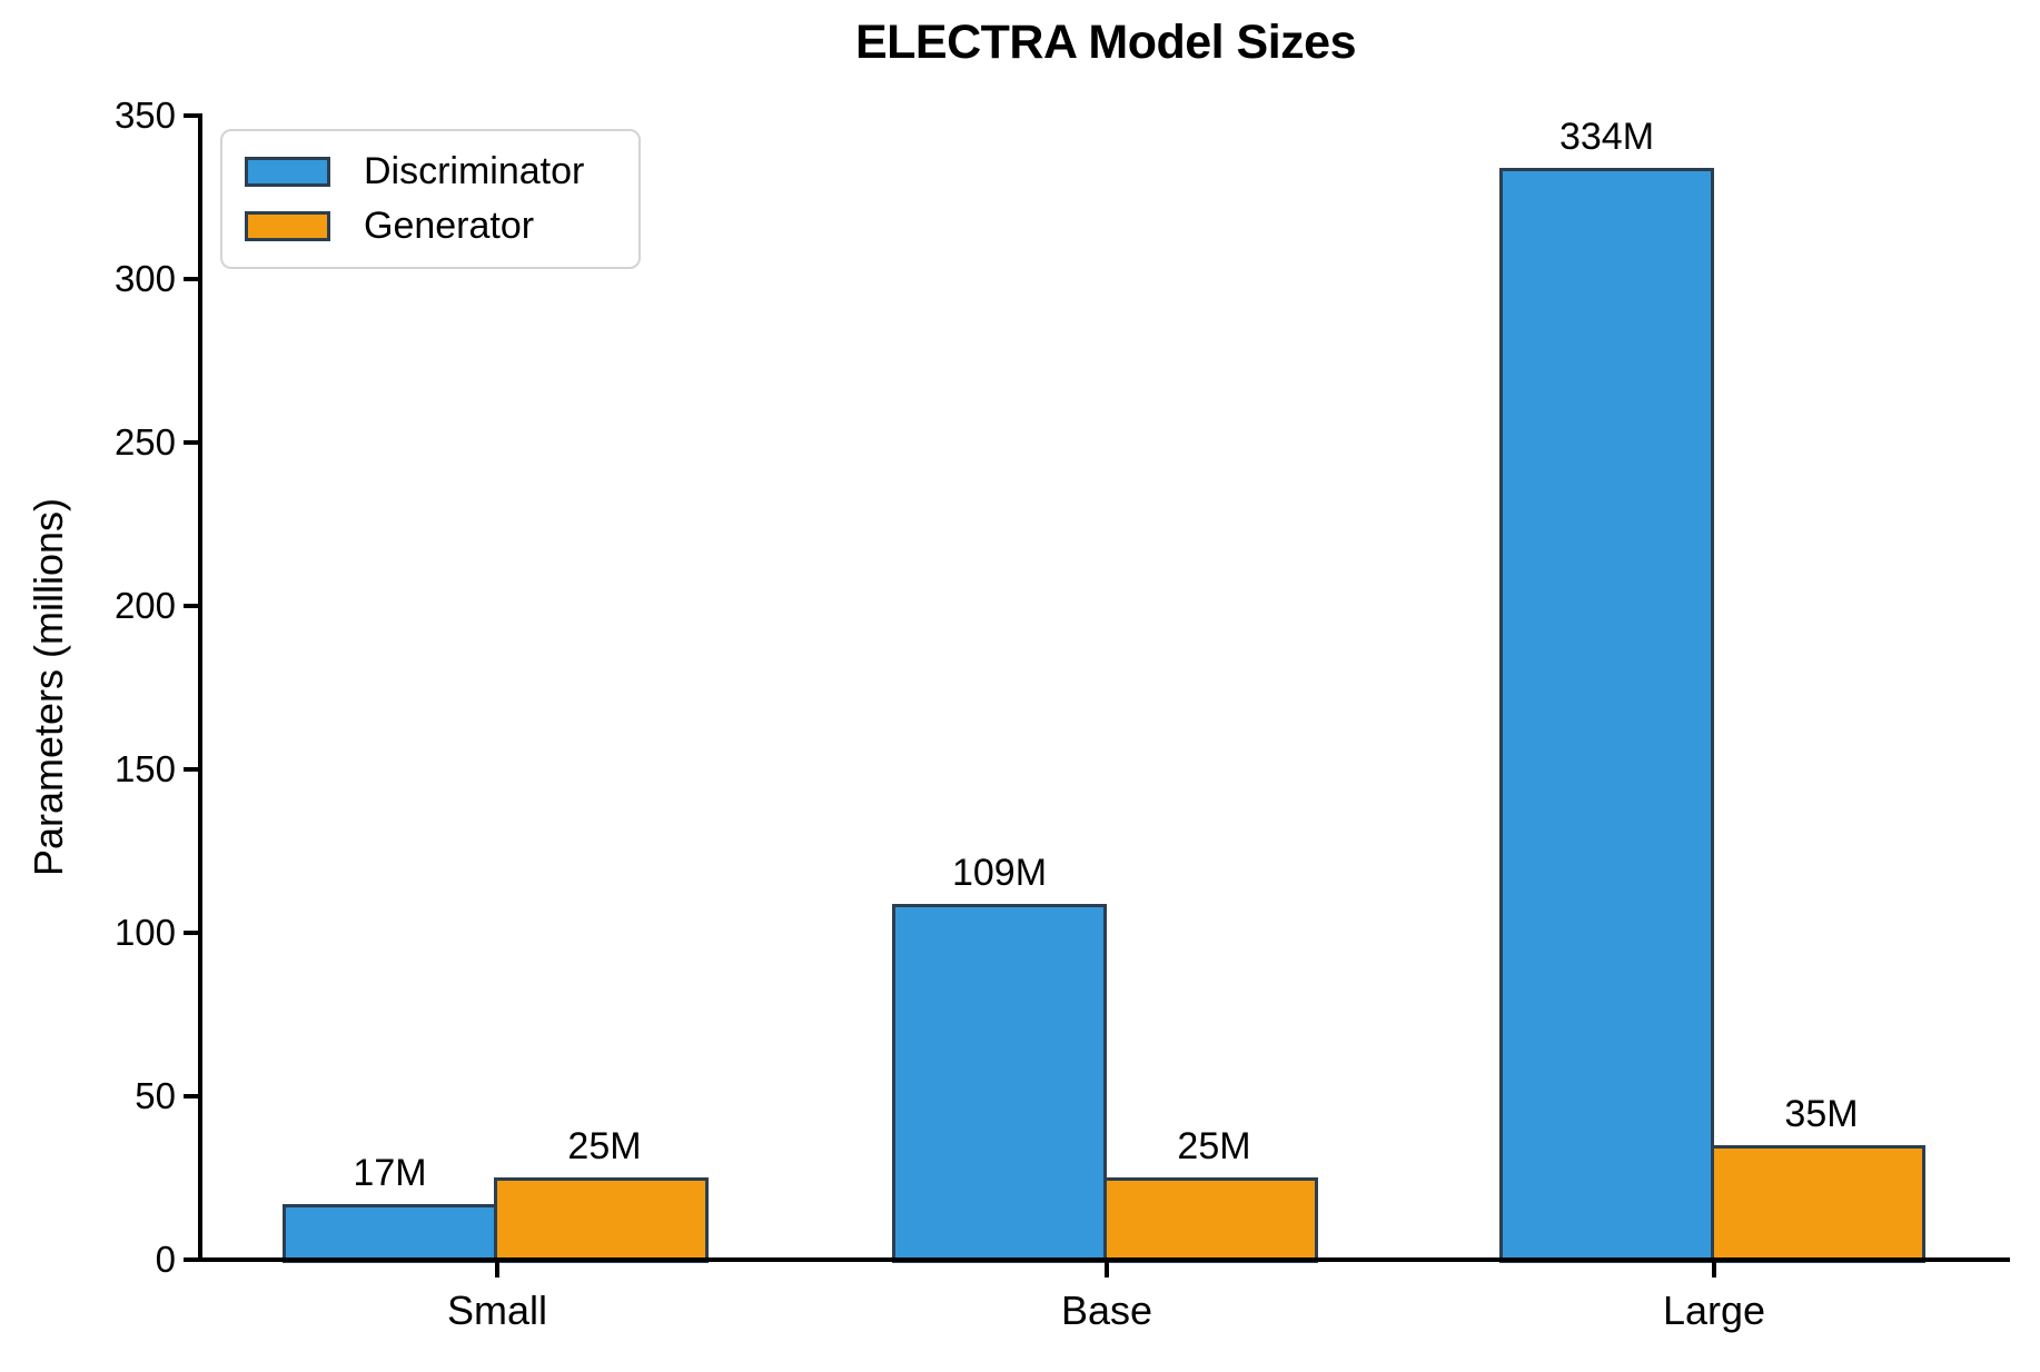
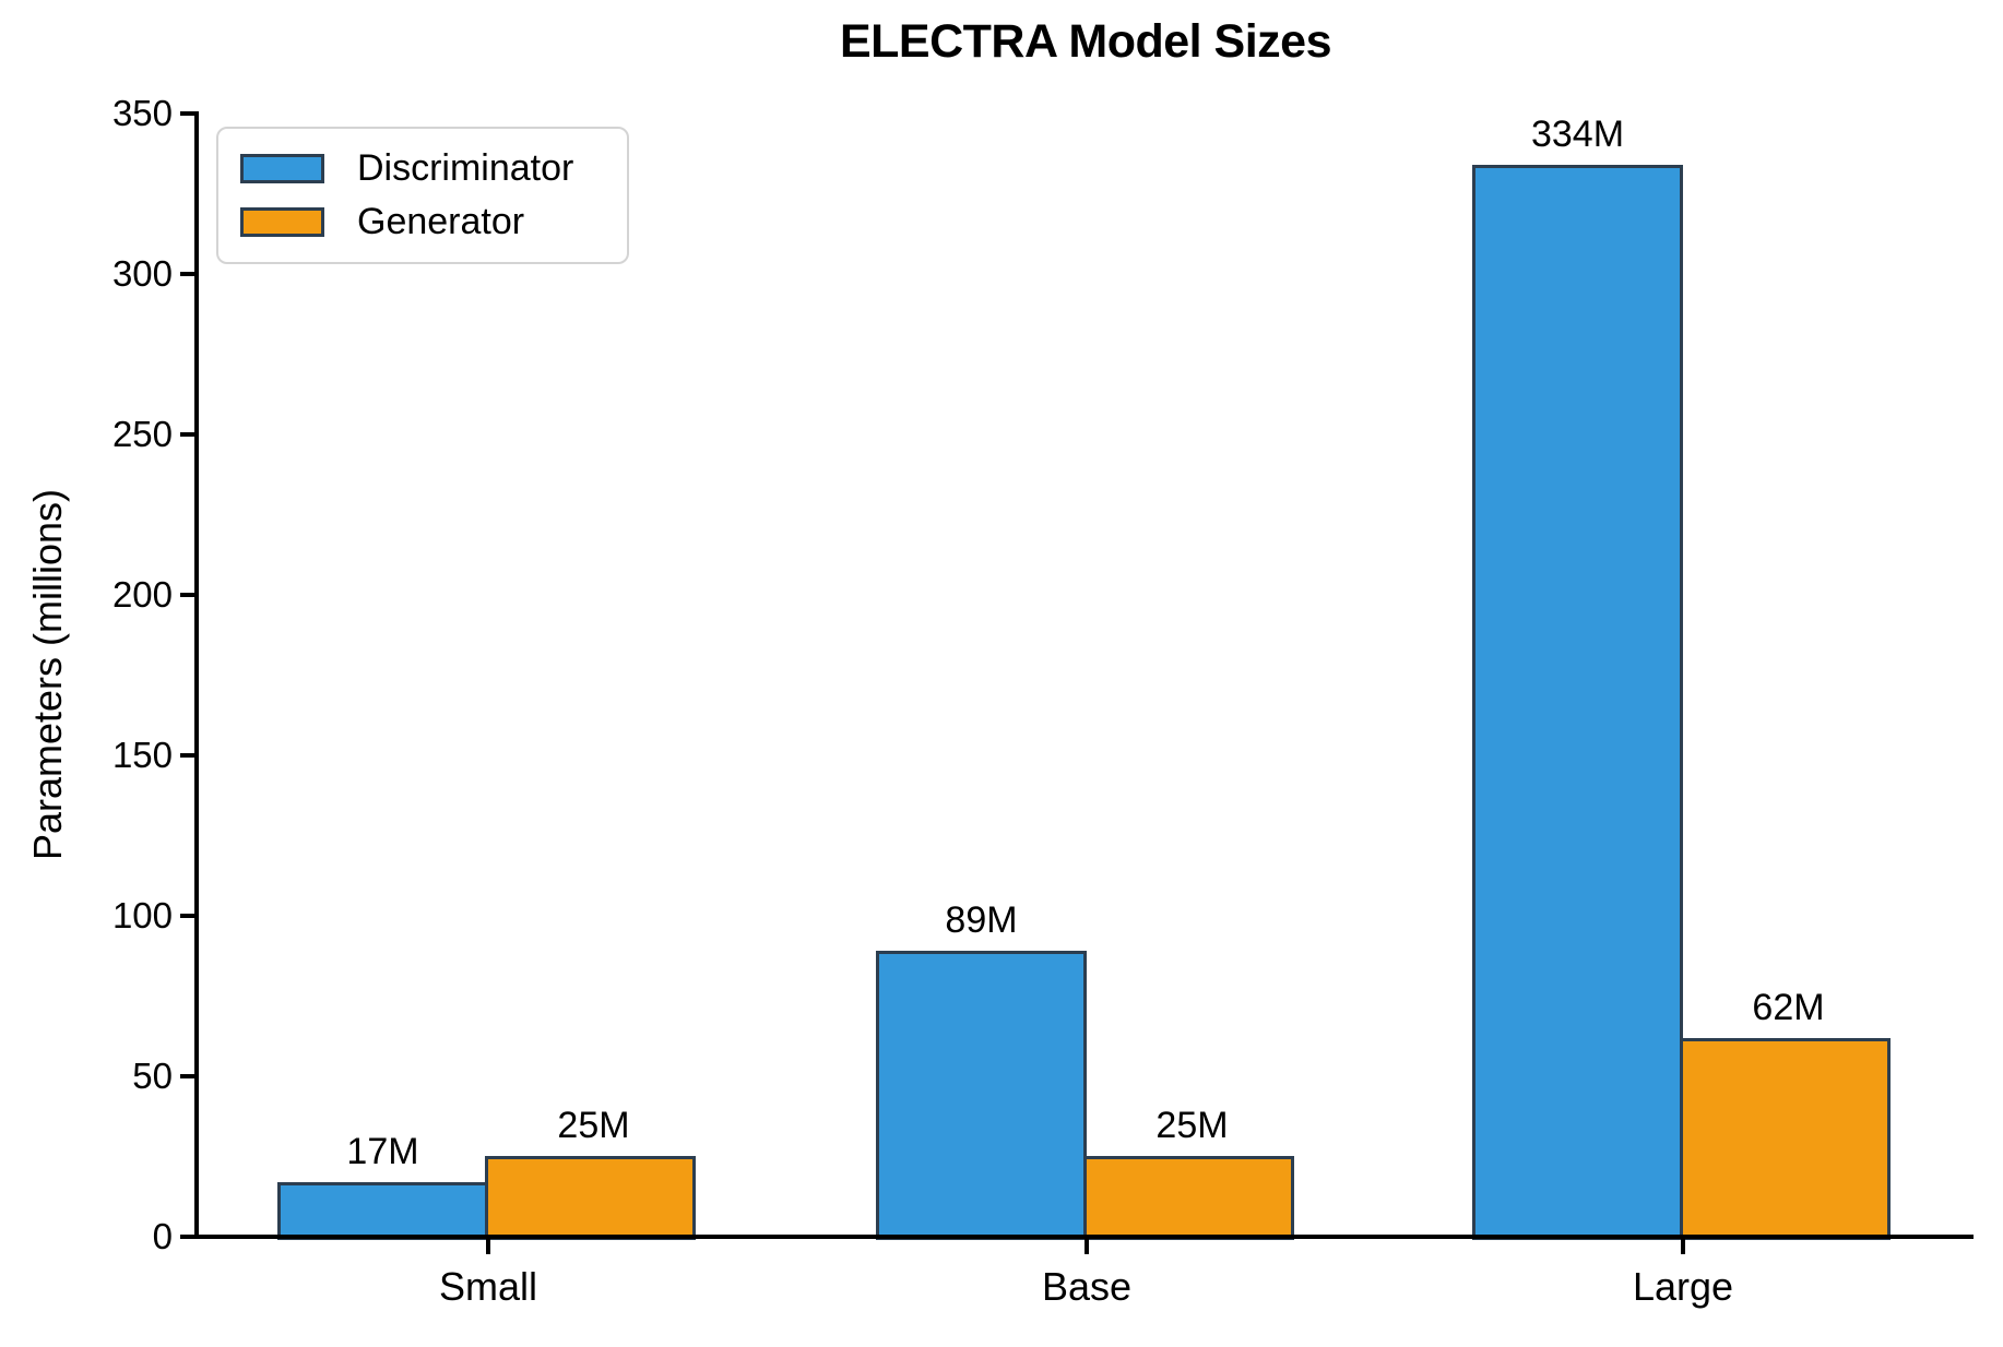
Discriminator/Base: 109M -> 89M
Generator/Large: 35M -> 62M
